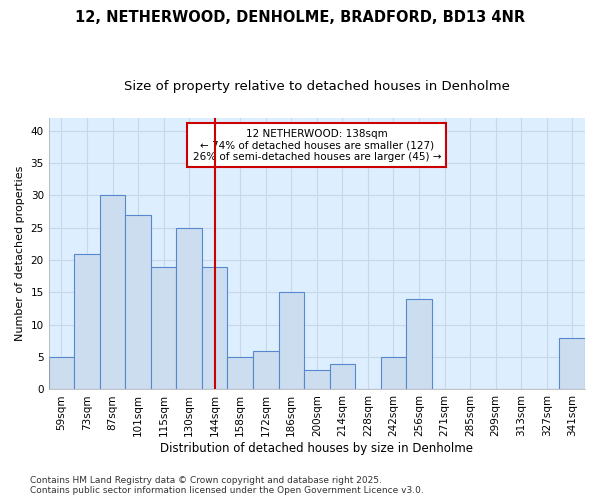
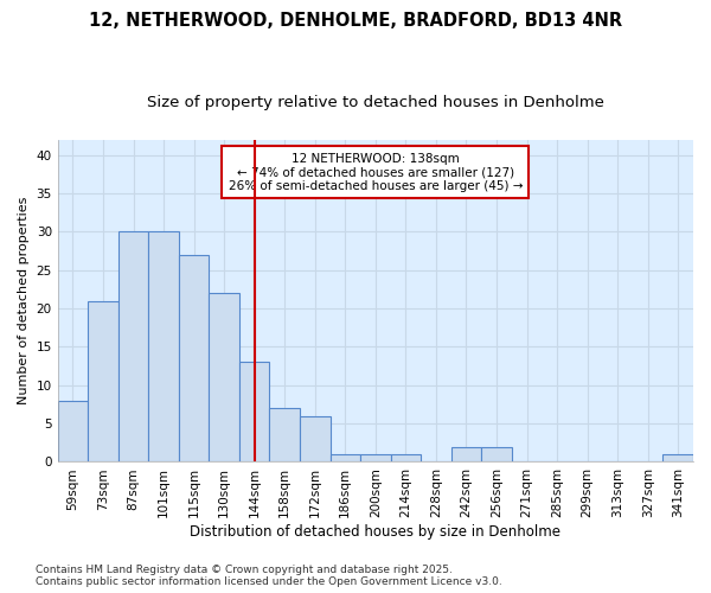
59sqm: 5 -> 8
101sqm: 27 -> 30
115sqm: 19 -> 27
130sqm: 25 -> 22
144sqm: 19 -> 13
158sqm: 5 -> 7
186sqm: 15 -> 1
200sqm: 3 -> 1
214sqm: 4 -> 1
242sqm: 5 -> 2
256sqm: 14 -> 2
341sqm: 8 -> 1
